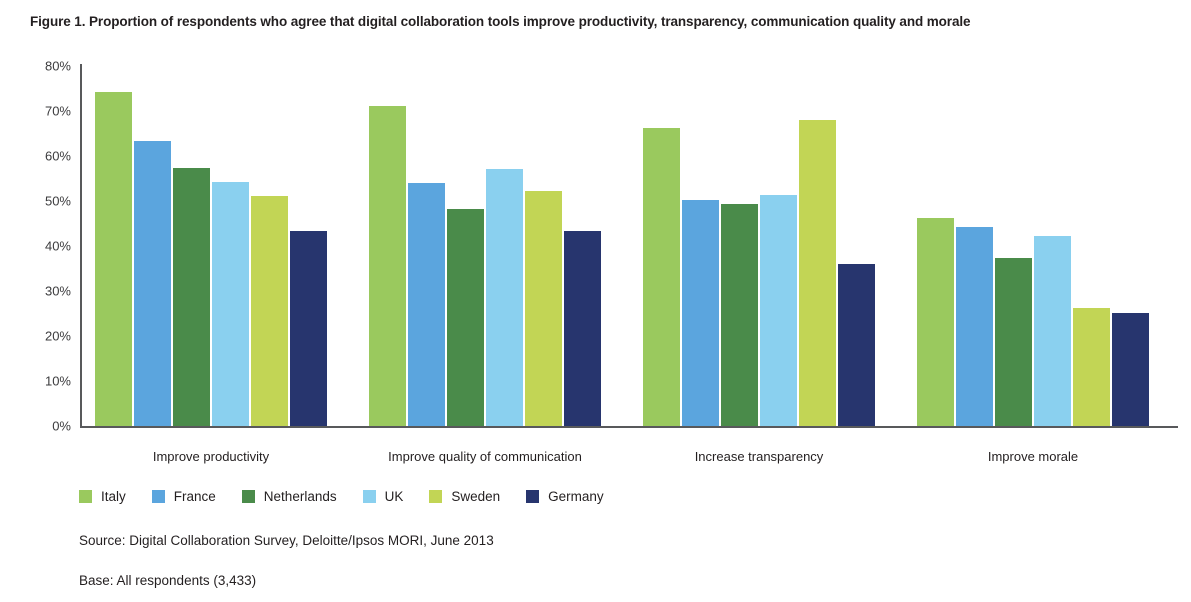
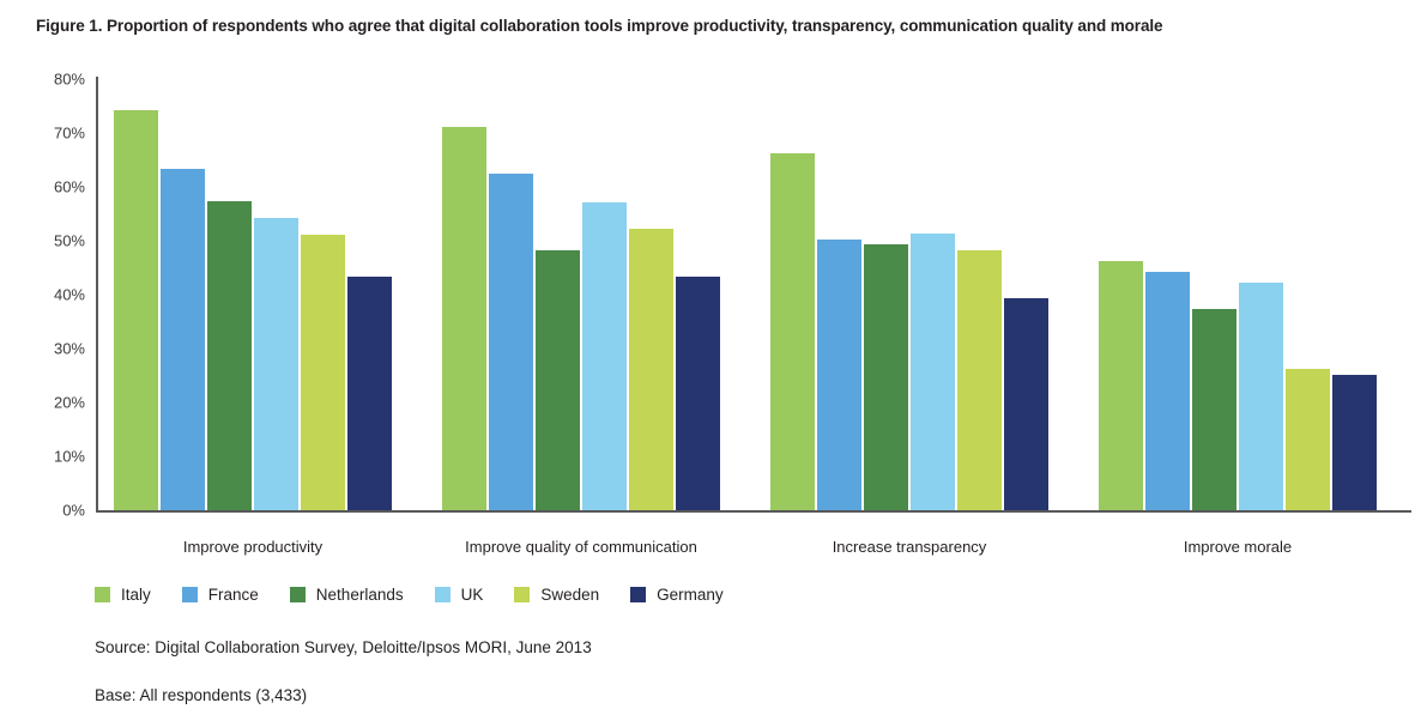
France/Improve quality of communication: 54% -> 62%
Sweden/Increase transparency: 68% -> 48%
Germany/Increase transparency: 36% -> 39%
